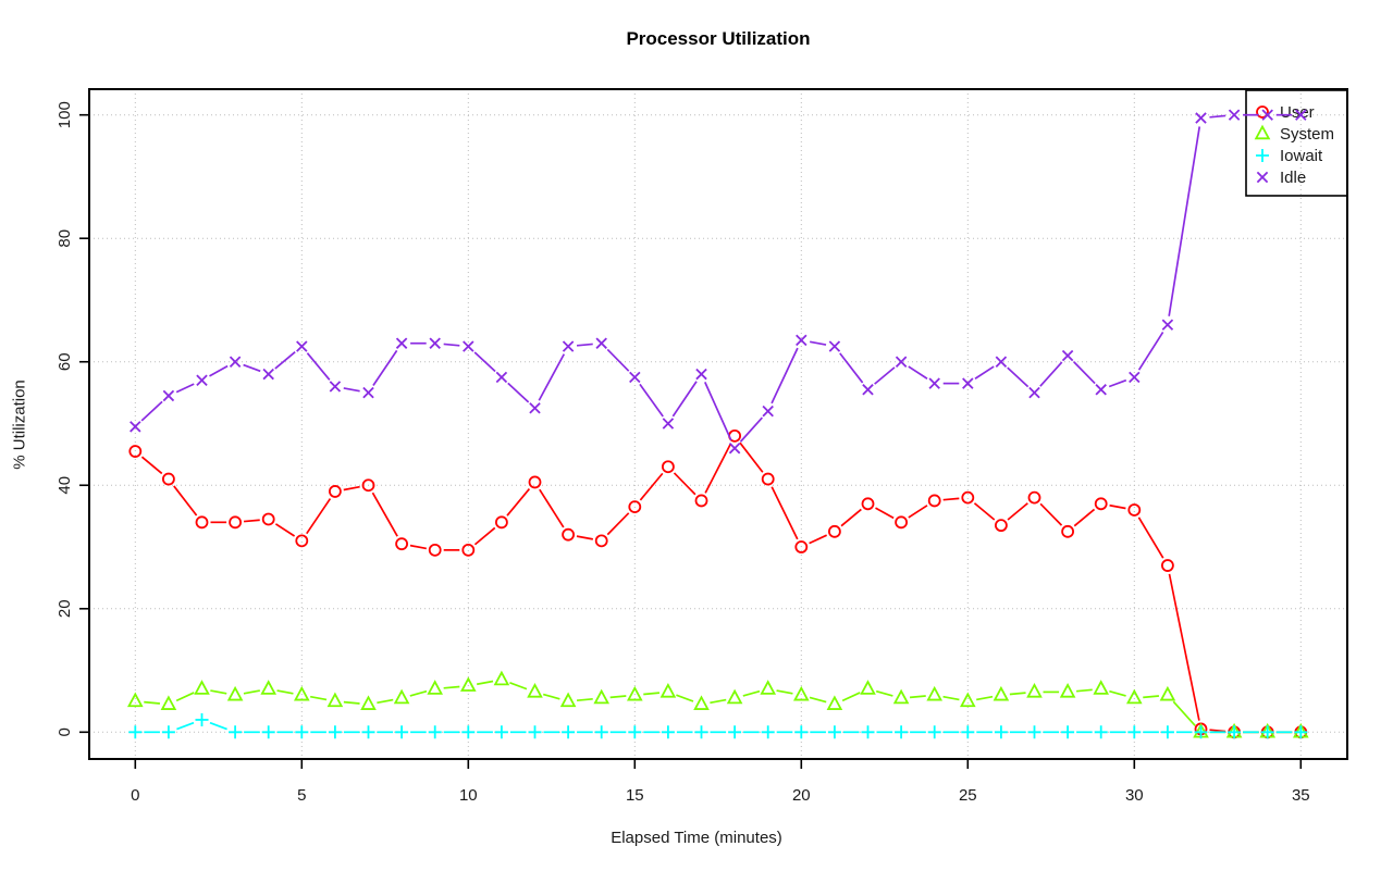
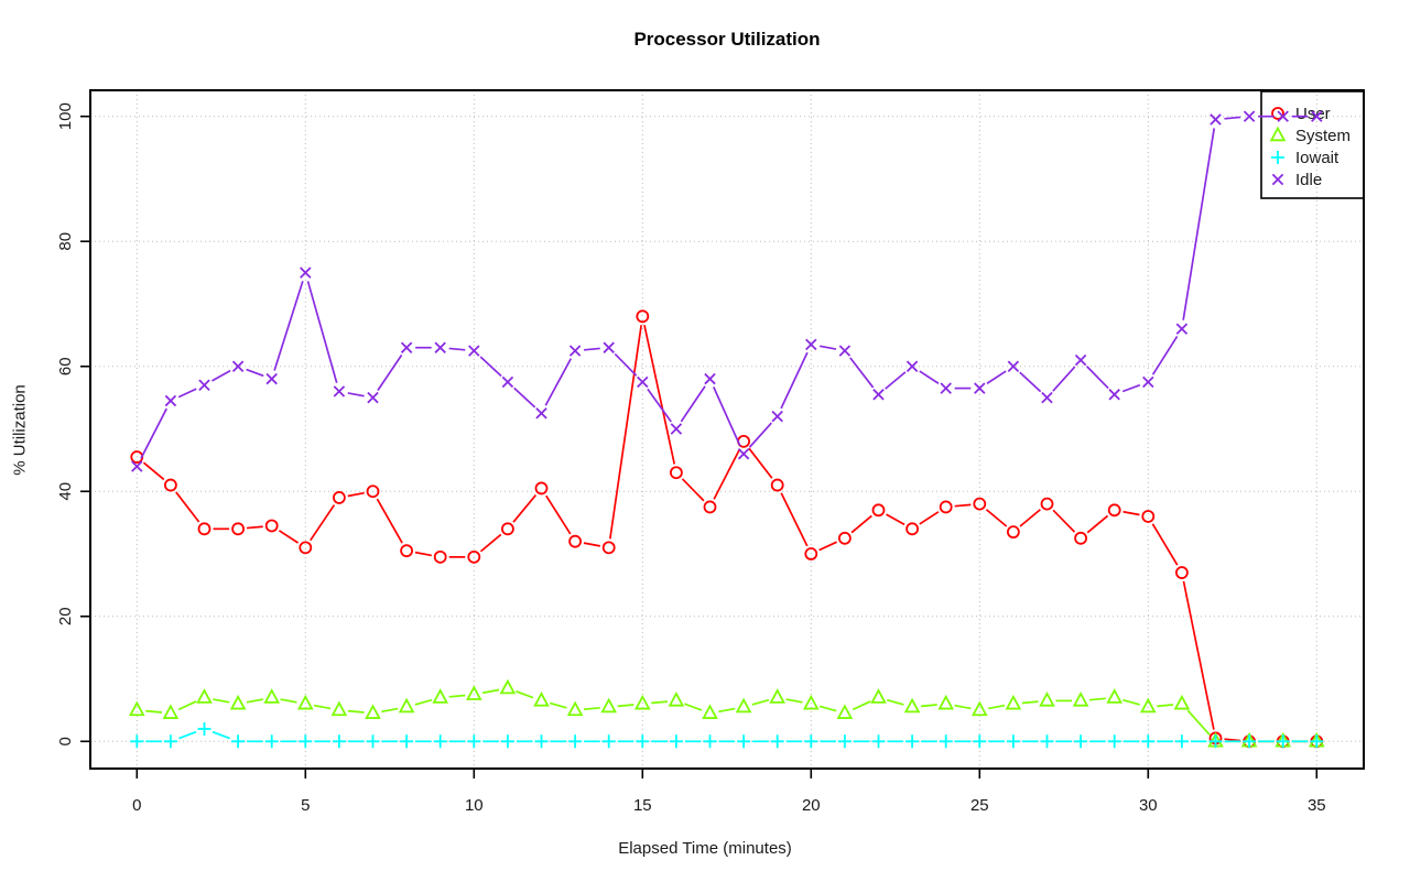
Idle/0: 50 -> 44
Idle/5: 62 -> 75
User/15: 36 -> 68
